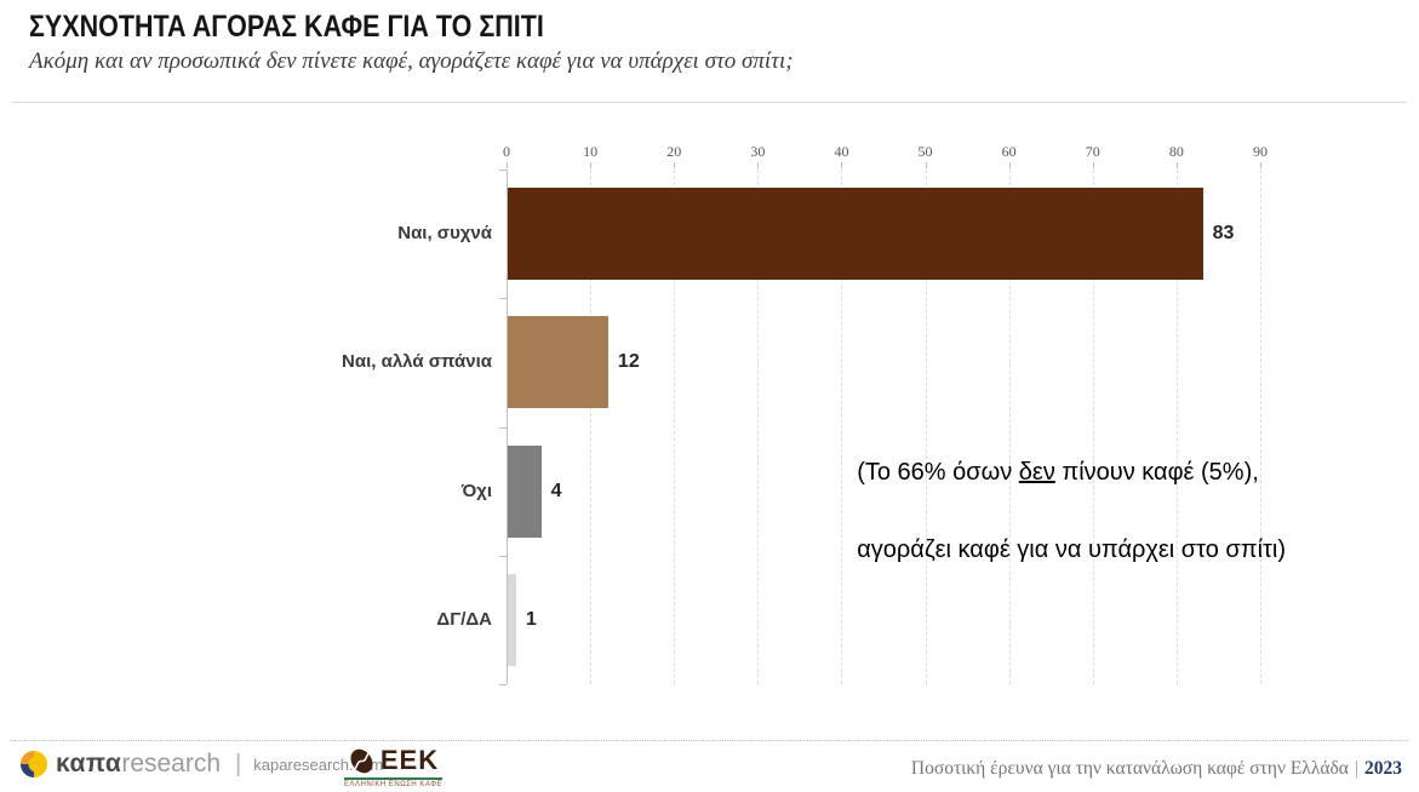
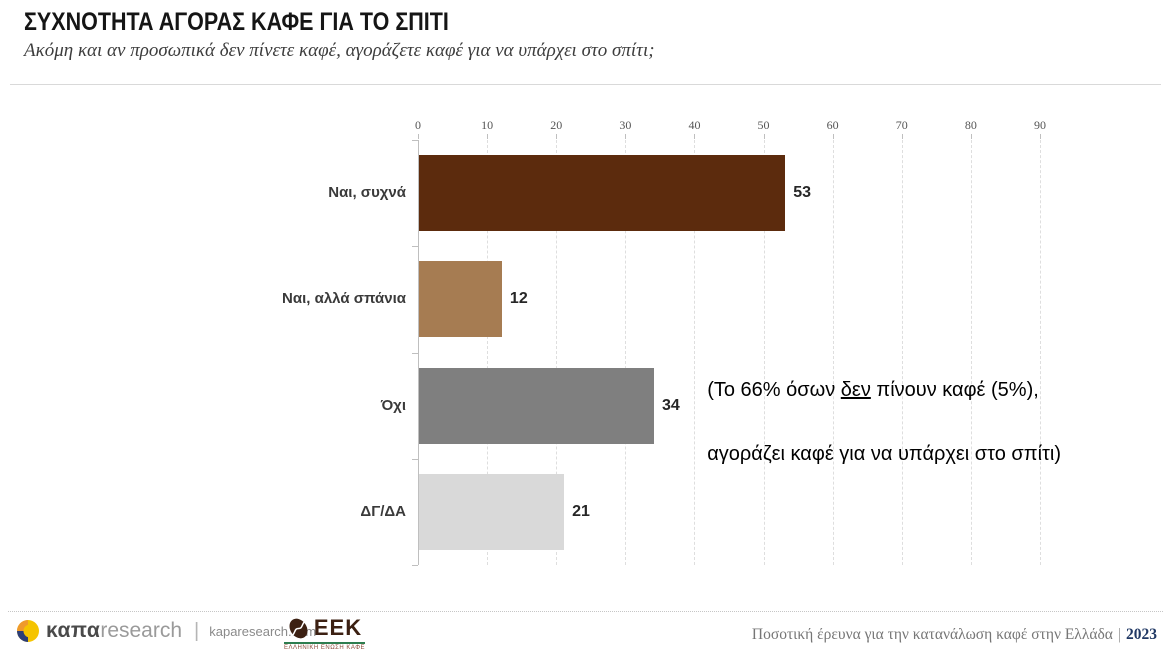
Ναι, συχνά: 83 -> 53
Όχι: 4 -> 34
ΔΓ/ΔΑ: 1 -> 21
